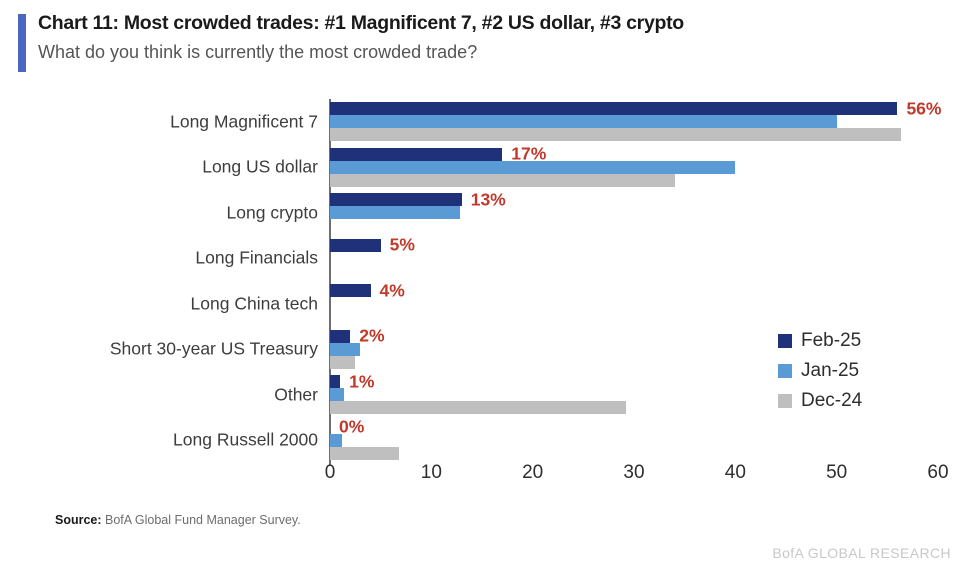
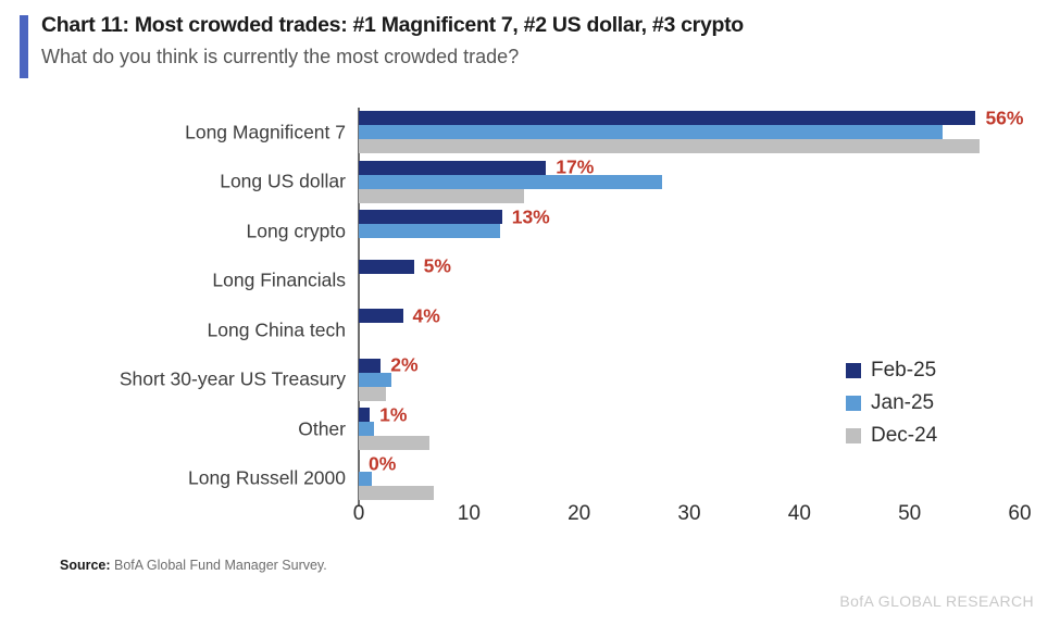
Jan-25/Long Magnificent 7: 50.0 -> 53.0
Jan-25/Long US dollar: 40.0 -> 27.5
Dec-24/Long US dollar: 34.0 -> 15.0
Dec-24/Other: 29.2 -> 6.4
